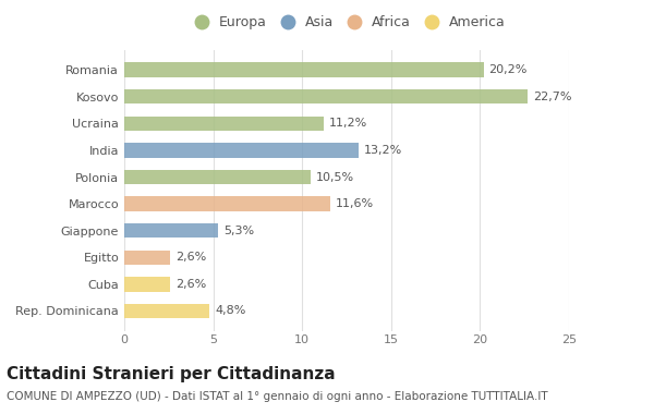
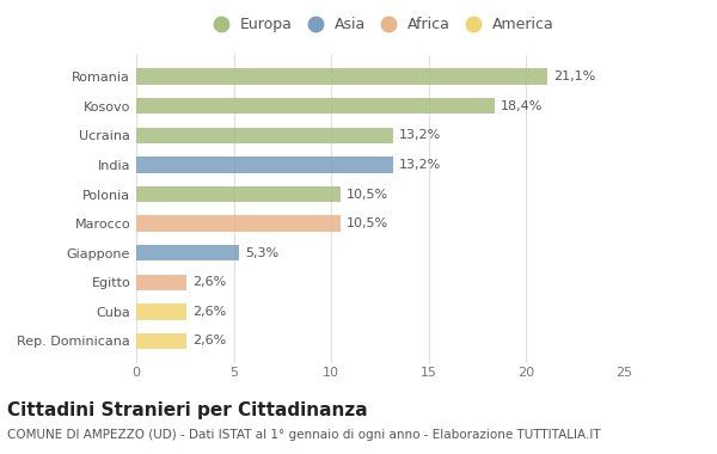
Romania: 20,2% -> 21,1%
Kosovo: 22,7% -> 18,4%
Ucraina: 11,2% -> 13,2%
Marocco: 11,6% -> 10,5%
Rep. Dominicana: 4,8% -> 2,6%
